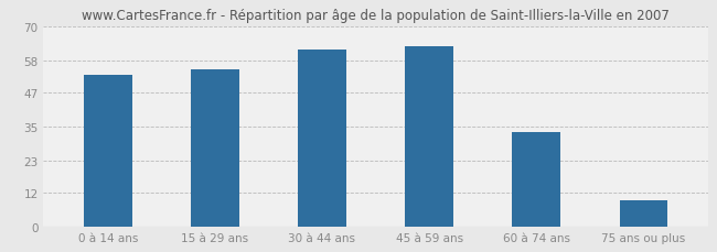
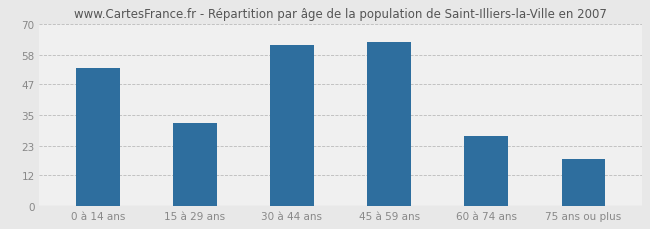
15 à 29 ans: 55 -> 32
60 à 74 ans: 33 -> 27
75 ans ou plus: 9 -> 18
